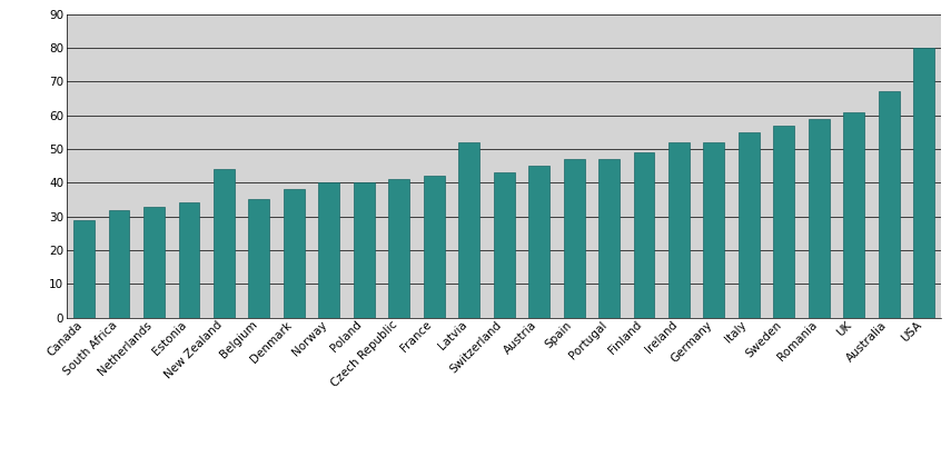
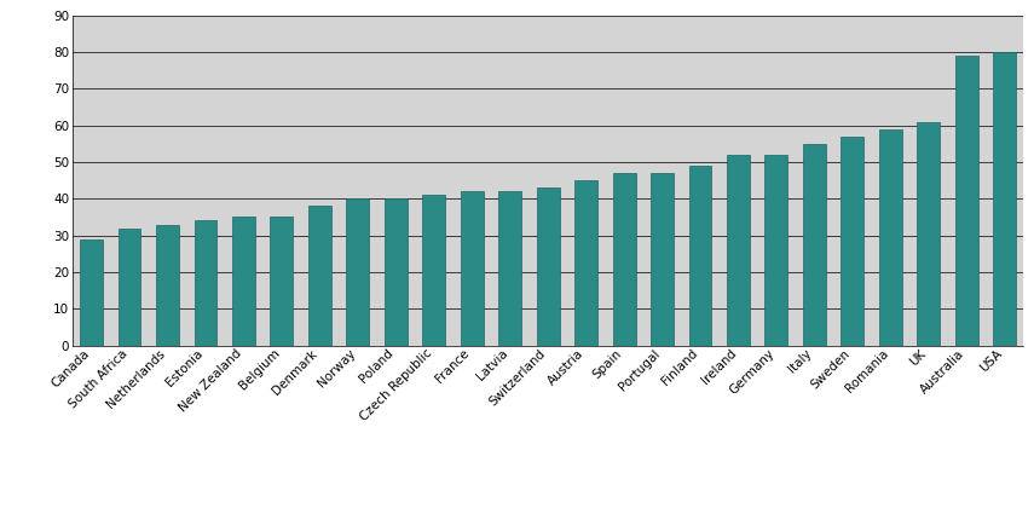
New Zealand: 44 -> 35
Latvia: 52 -> 42
Australia: 67 -> 79
